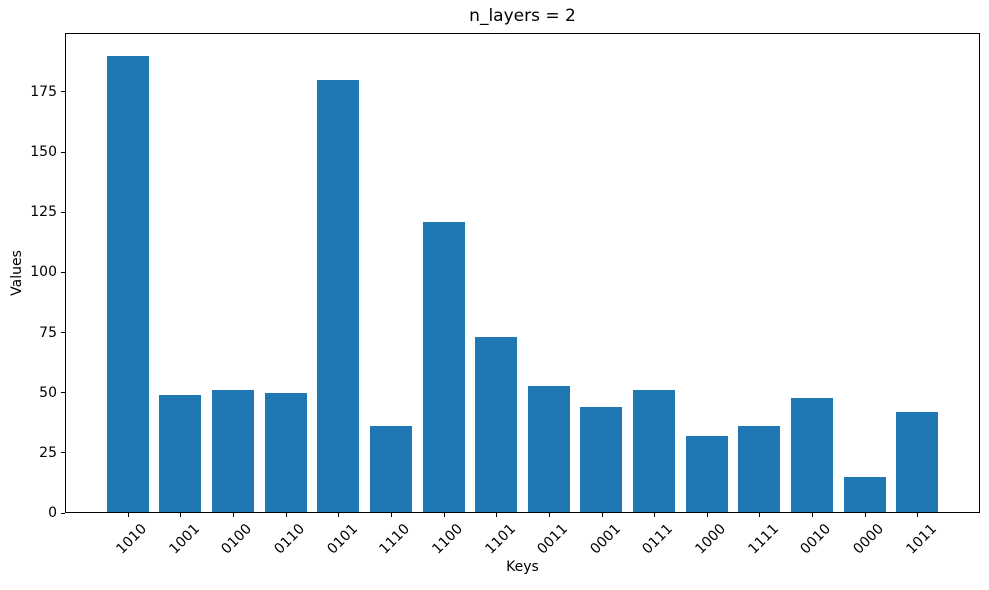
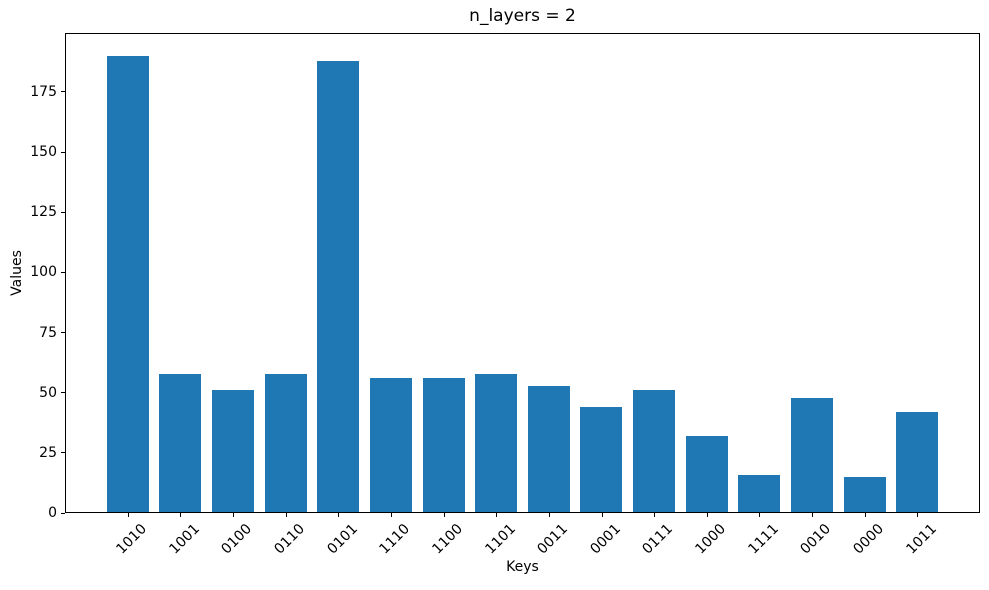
1001: 49 -> 58
0110: 50 -> 58
0101: 180 -> 188
1110: 36 -> 56
1100: 121 -> 56
1101: 73 -> 58
1111: 36 -> 16
